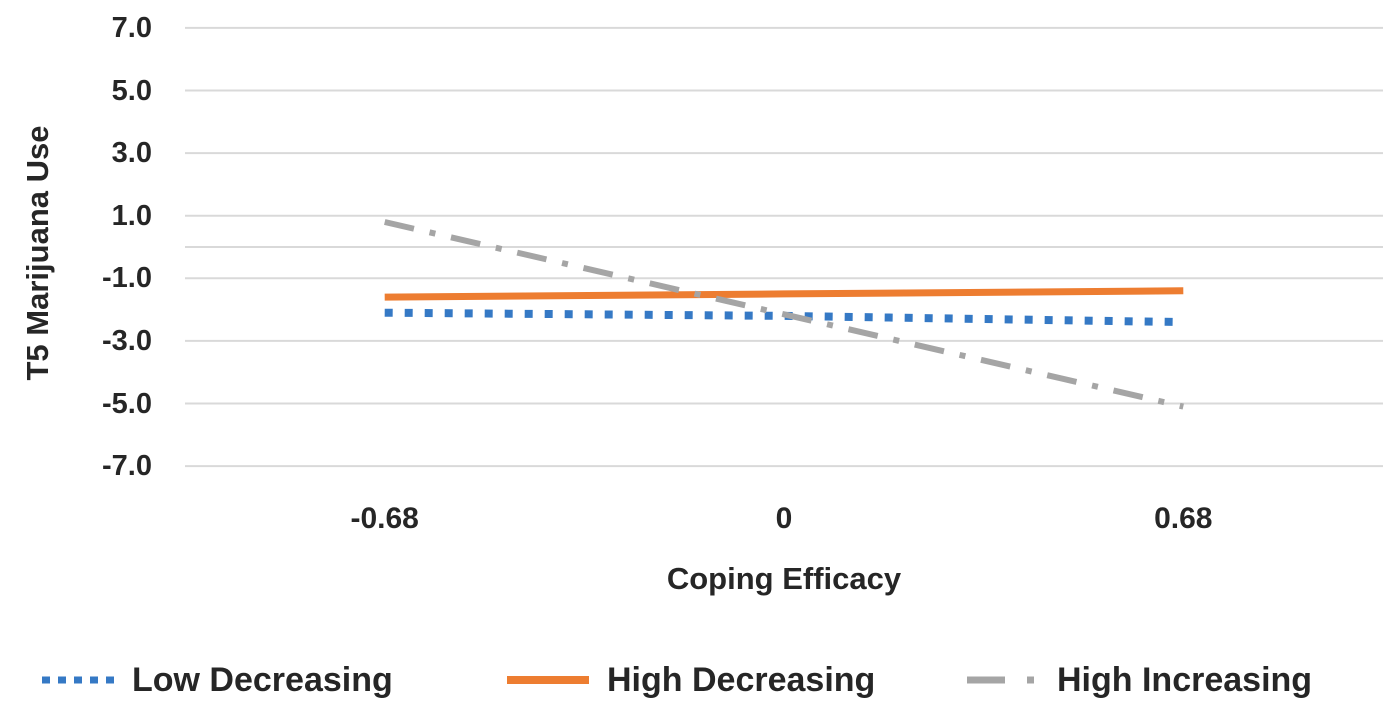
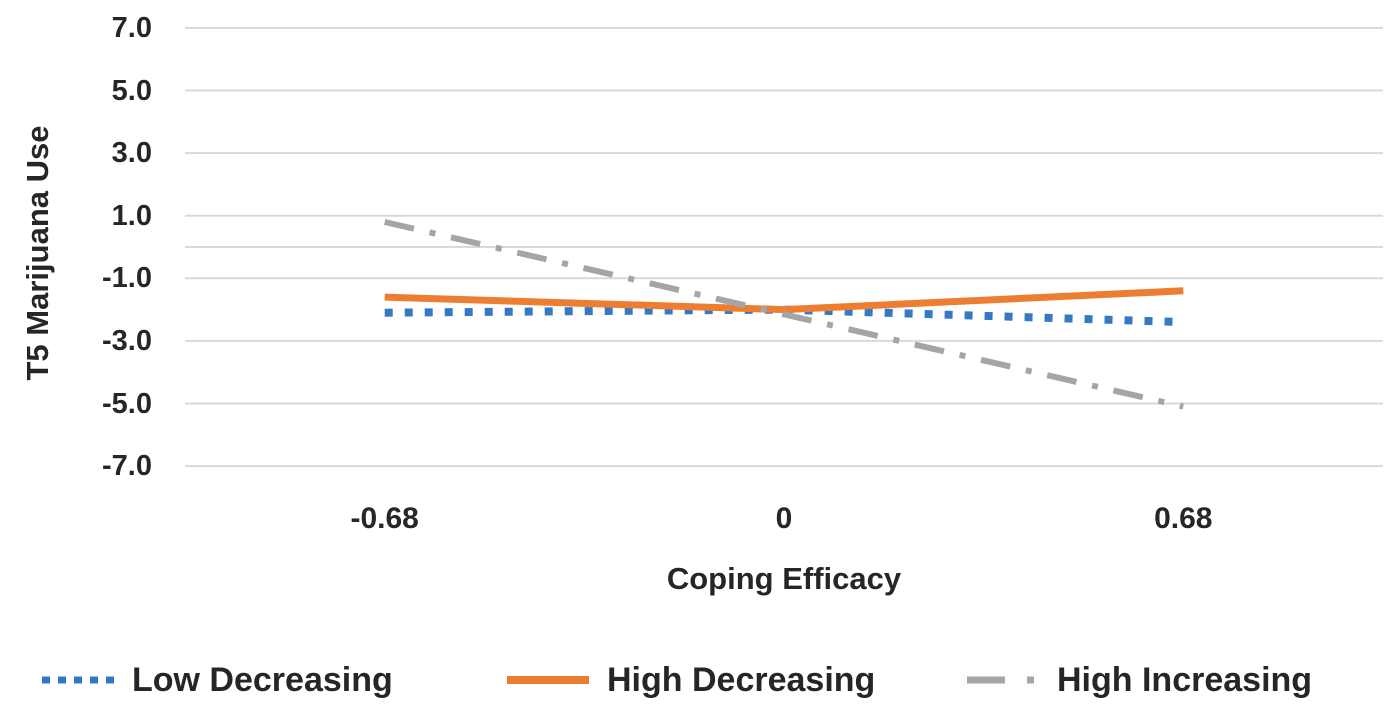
Low Decreasing/0: -2.2 -> -2.0
High Decreasing/0: -1.5 -> -2.0
